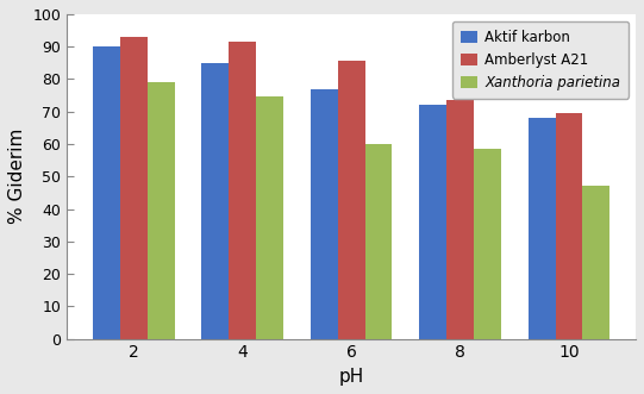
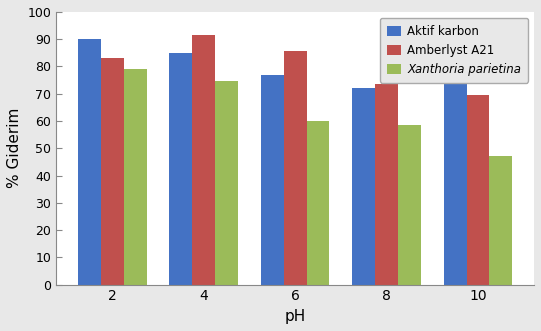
Amberlyst A21/2: 93.0 -> 83.0
Aktif karbon/10: 68 -> 75
